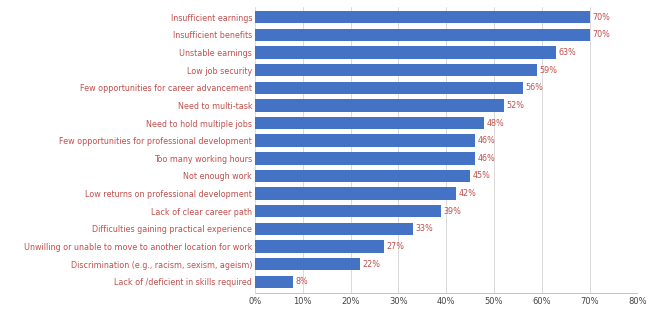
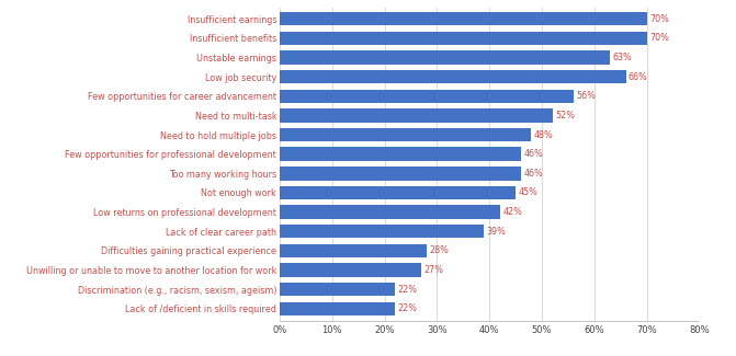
Low job security: 59% -> 66%
Difficulties gaining practical experience: 33% -> 28%
Lack of /deficient in skills required: 8% -> 22%
